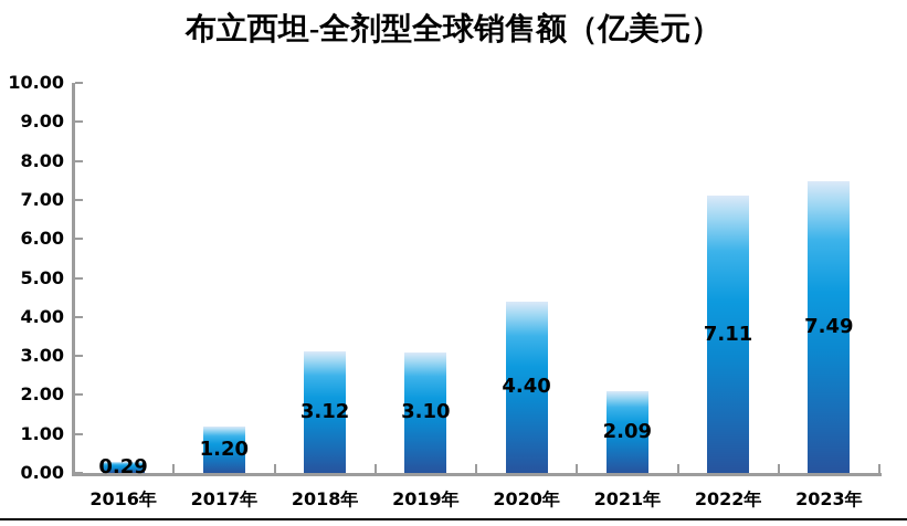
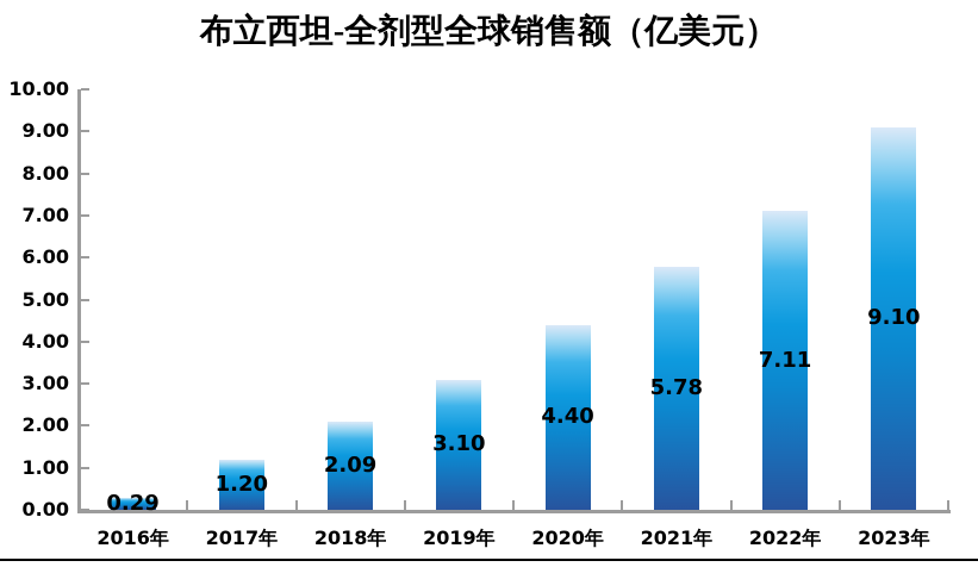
2018年: 3.12 -> 2.09
2021年: 2.09 -> 5.78
2023年: 7.49 -> 9.10
